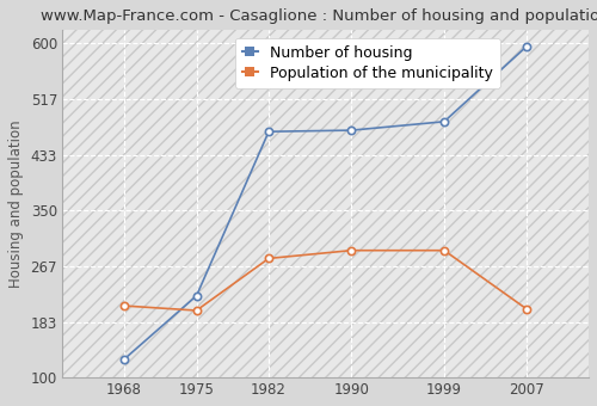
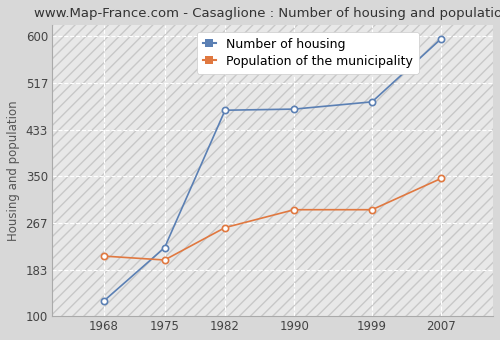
Population of the municipality/1982: 278 -> 258
Population of the municipality/2007: 202 -> 346
